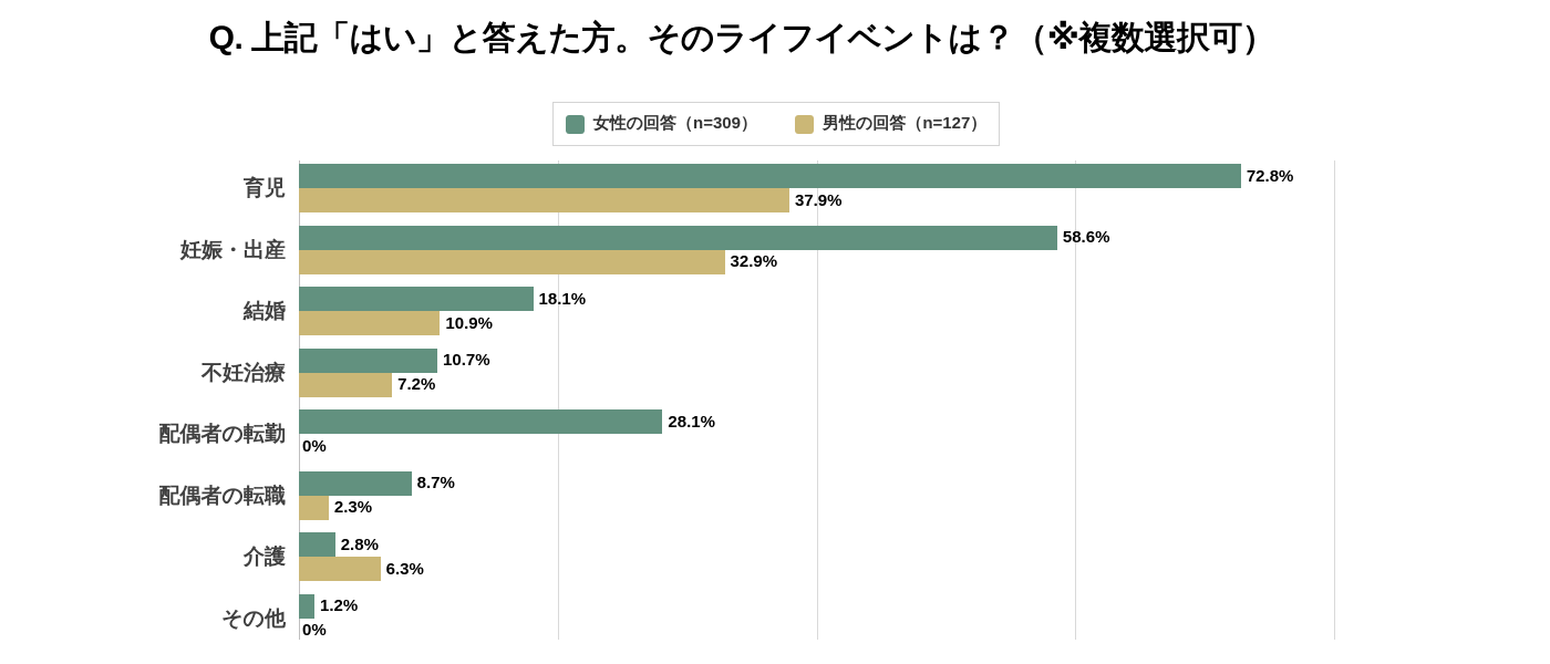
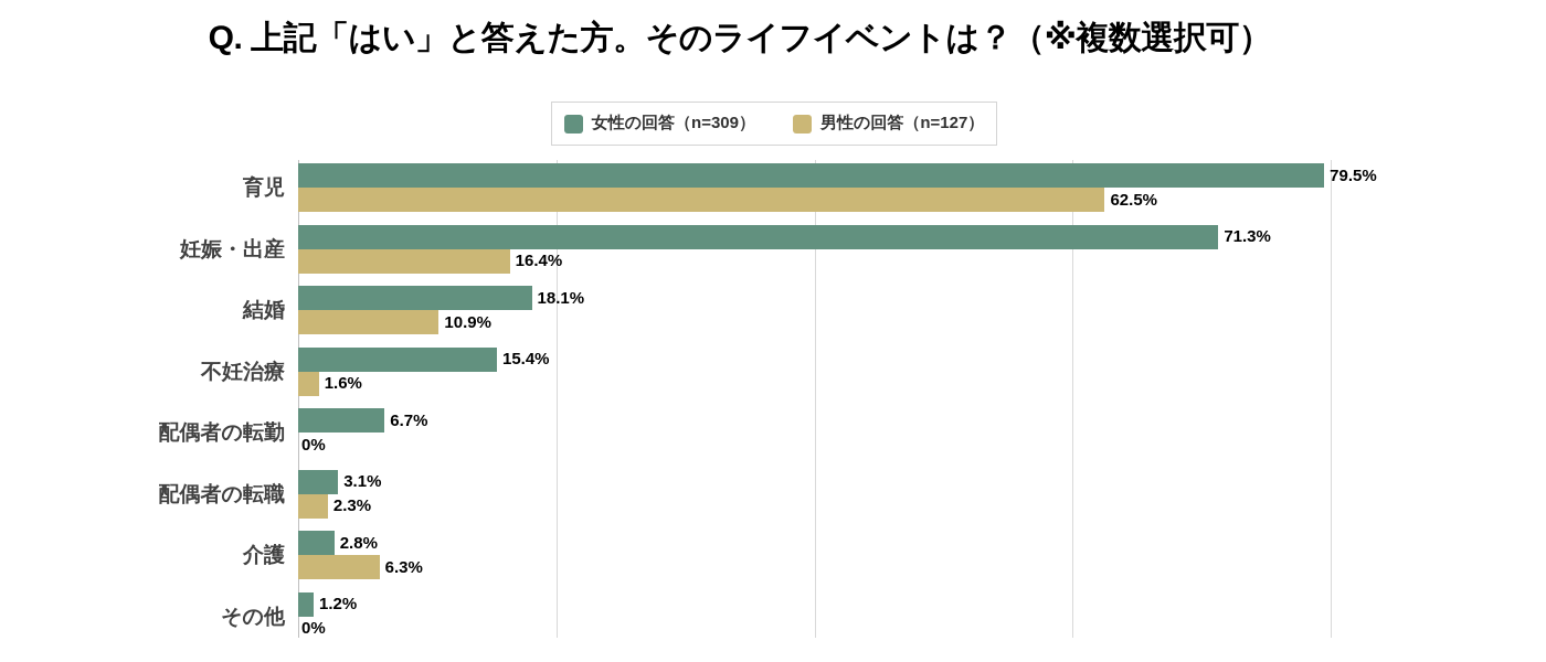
女性の回答（n=309）/育児: 72.8% -> 79.5%
男性の回答（n=127）/育児: 37.9% -> 62.5%
女性の回答（n=309）/妊娠・出産: 58.6% -> 71.3%
男性の回答（n=127）/妊娠・出産: 32.9% -> 16.4%
女性の回答（n=309）/不妊治療: 10.7% -> 15.4%
男性の回答（n=127）/不妊治療: 7.2% -> 1.6%
女性の回答（n=309）/配偶者の転勤: 28.1% -> 6.7%
女性の回答（n=309）/配偶者の転職: 8.7% -> 3.1%
